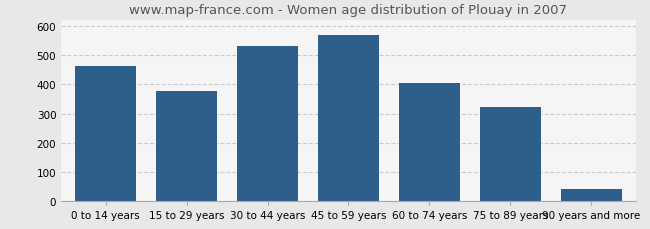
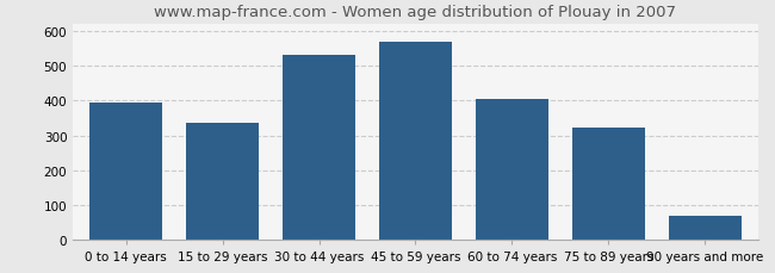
0 to 14 years: 462 -> 395
15 to 29 years: 378 -> 335
90 years and more: 42 -> 70
